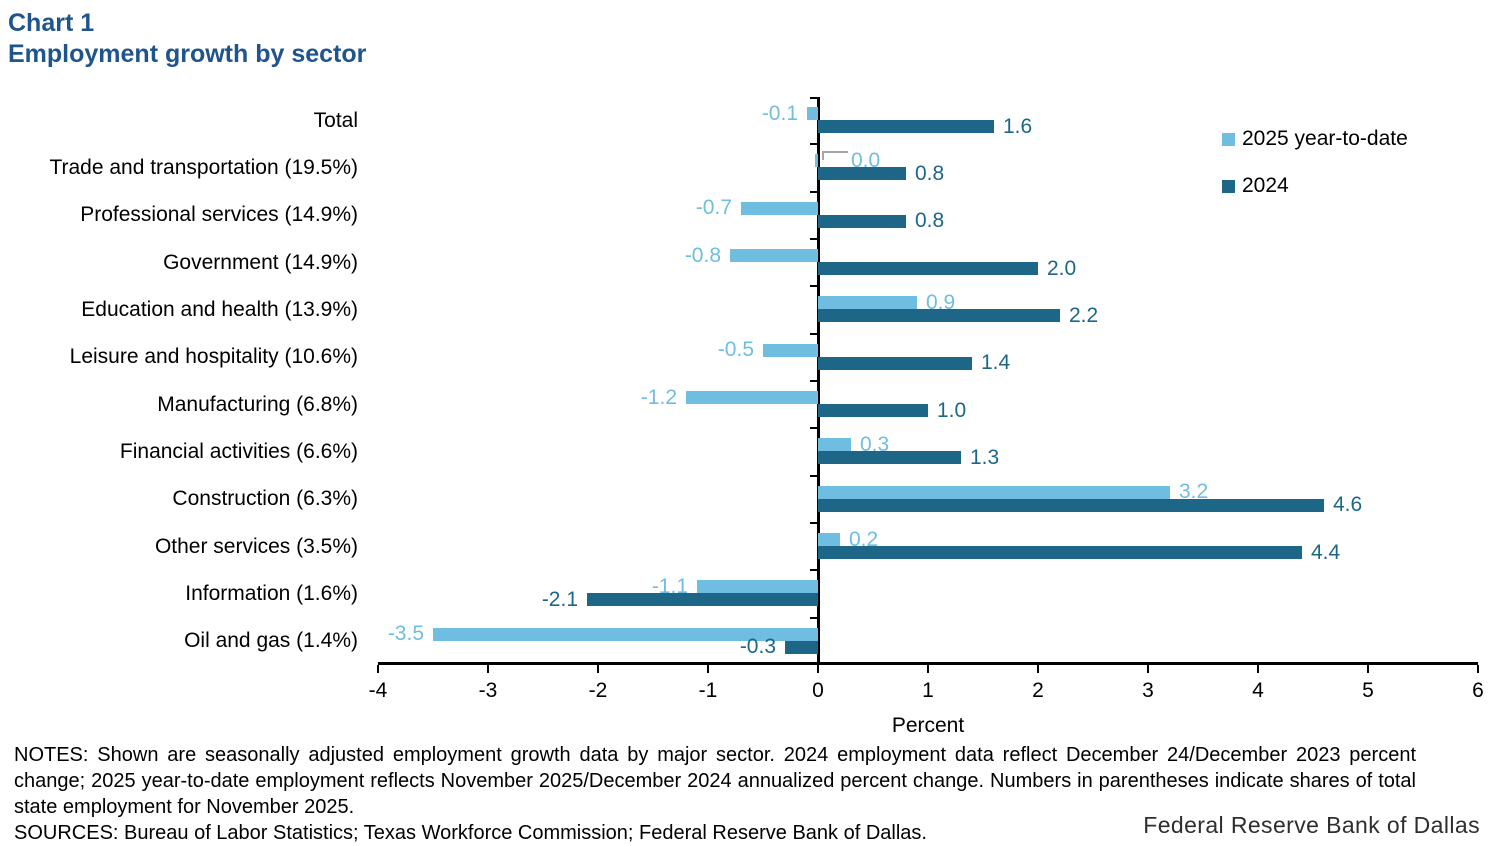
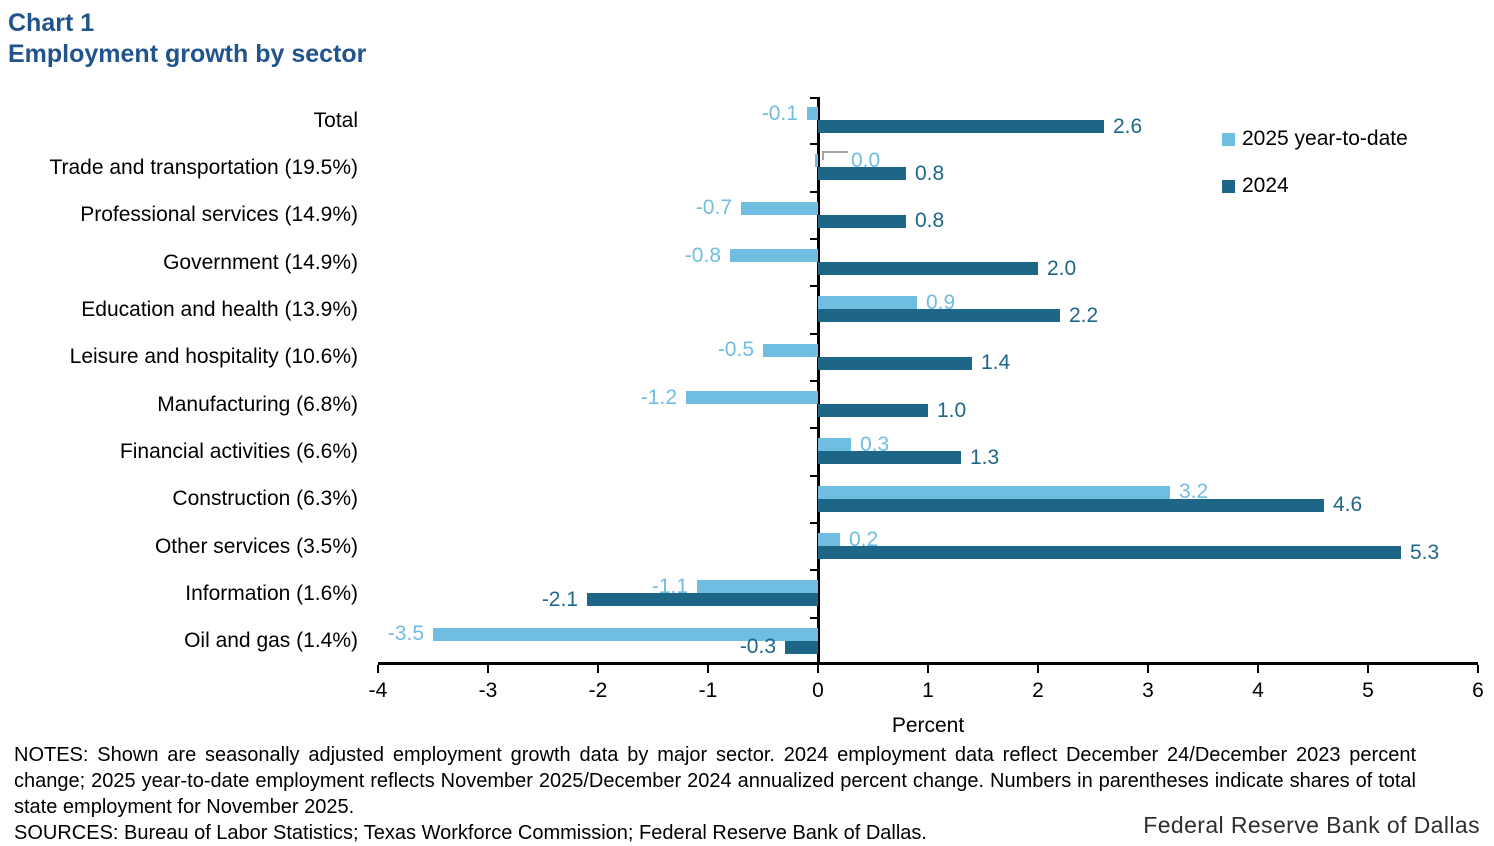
2024/Total: 1.6 -> 2.6
2024/Other services (3.5%): 4.4 -> 5.3
